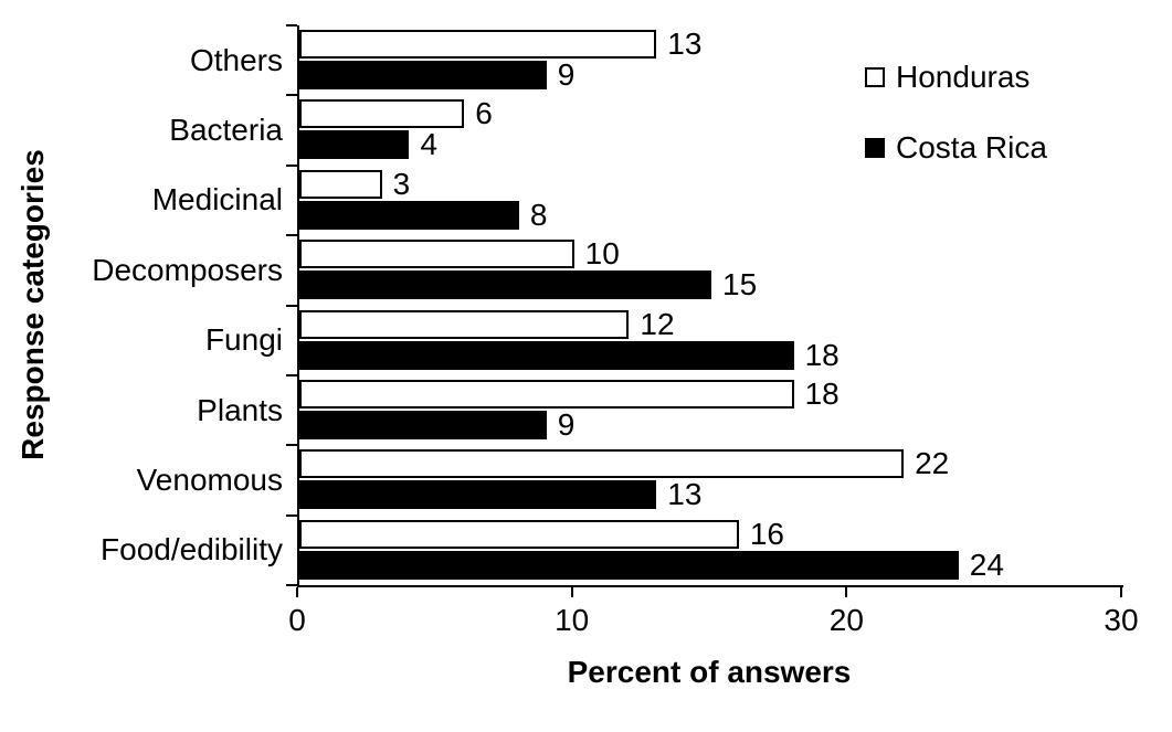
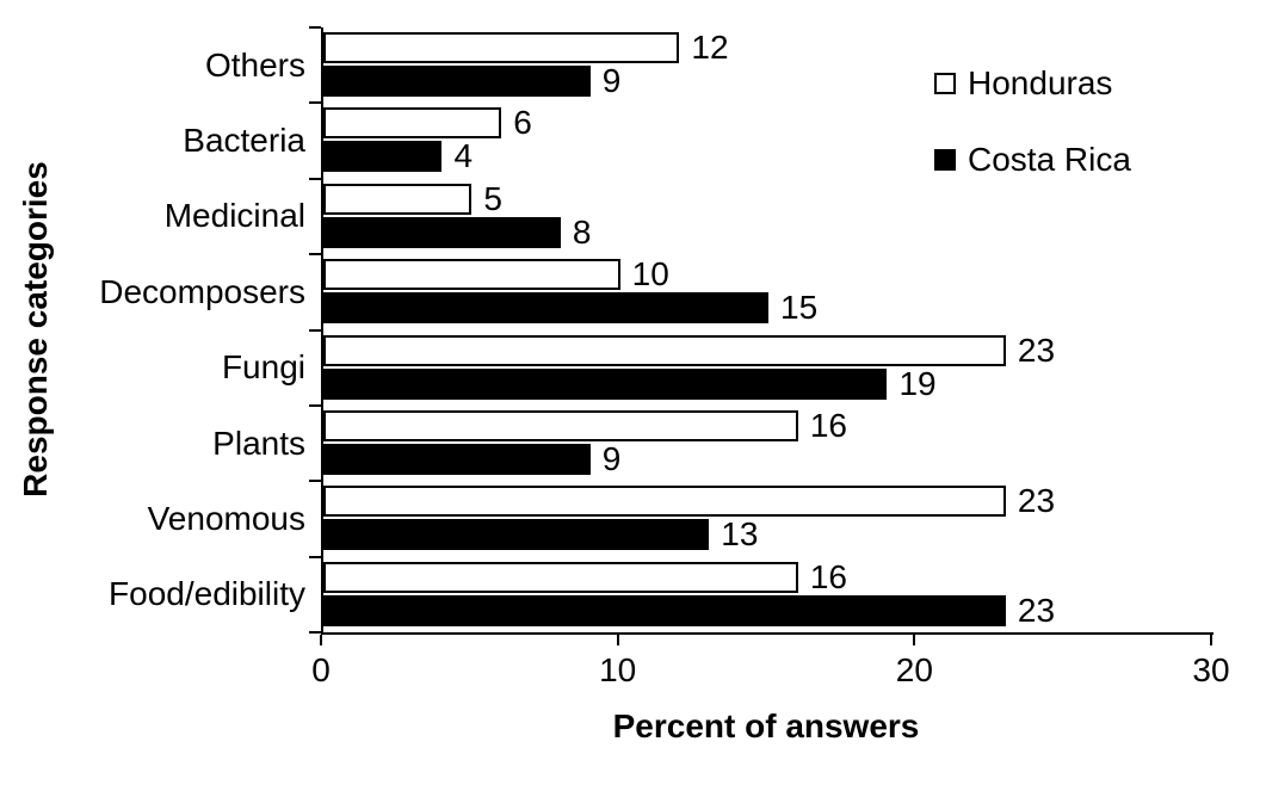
Honduras/Others: 13 -> 12
Honduras/Medicinal: 3 -> 5
Honduras/Fungi: 12 -> 23
Costa Rica/Fungi: 18 -> 19
Honduras/Plants: 18 -> 16
Honduras/Venomous: 22 -> 23
Costa Rica/Food/edibility: 24 -> 23
